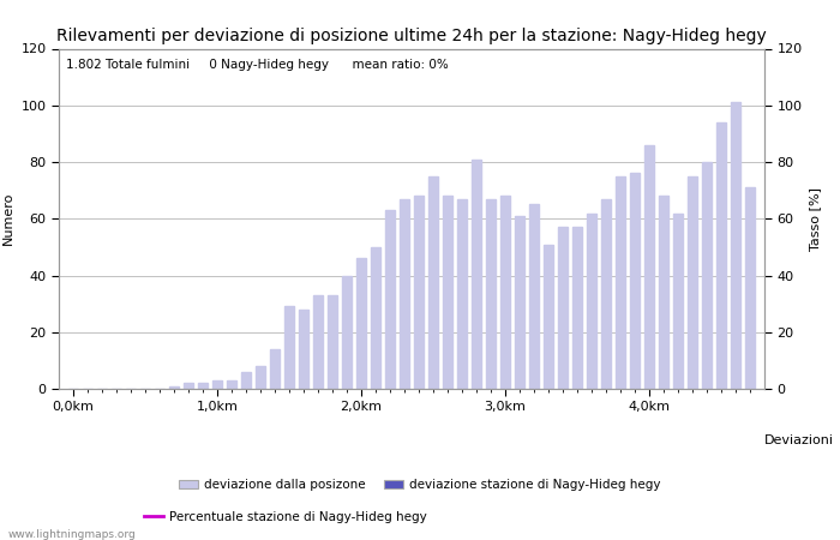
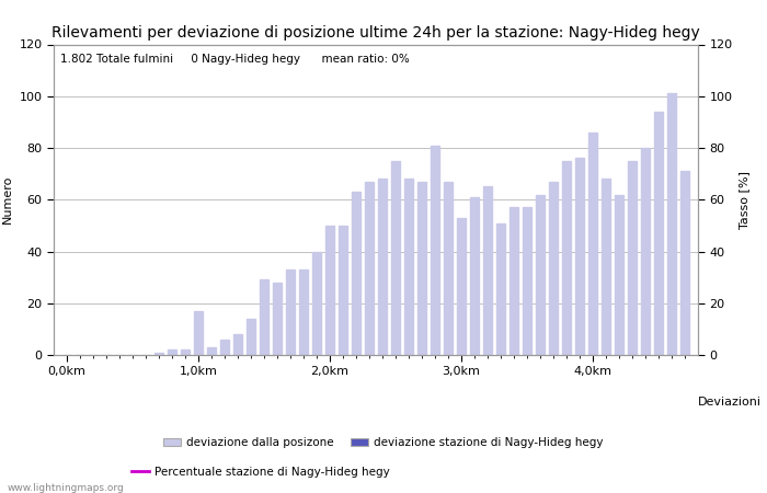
1,0km: 3 -> 17
2,0km: 46 -> 50
3,0km: 68 -> 53
